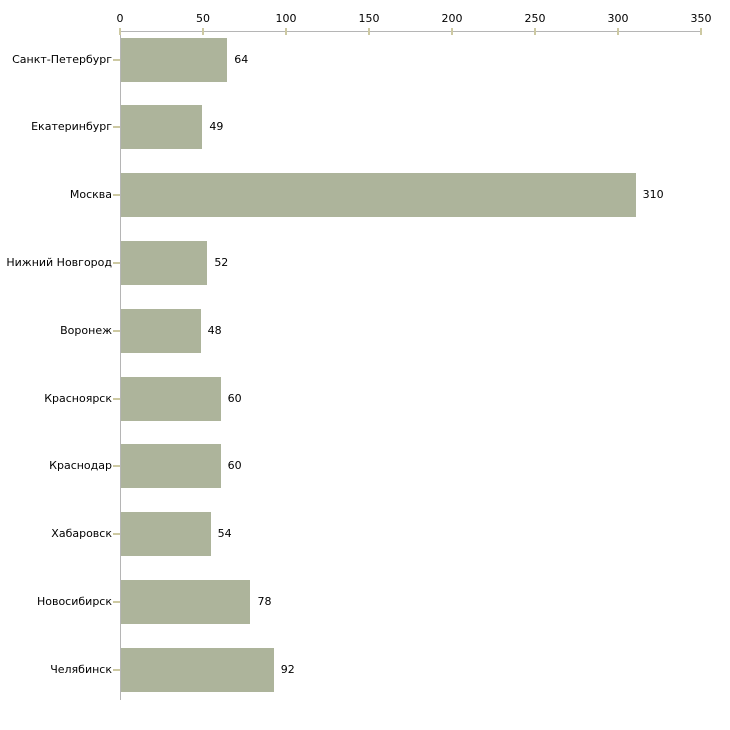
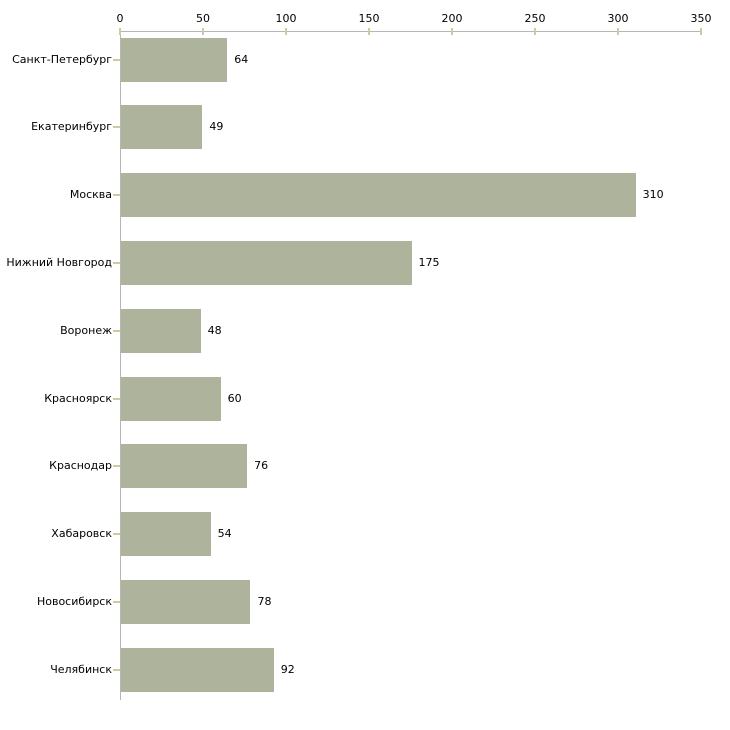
Нижний Новгород: 52 -> 175
Краснодар: 60 -> 76
